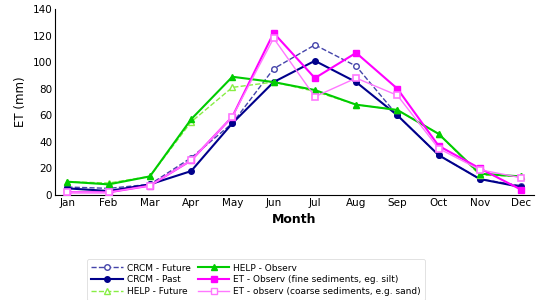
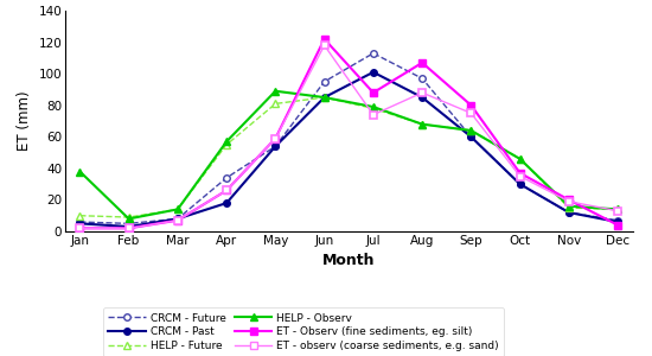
HELP - Observ/Jan: 10 -> 38
CRCM - Future/Apr: 28 -> 34
